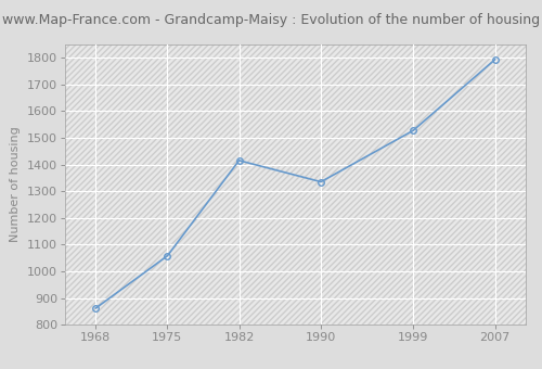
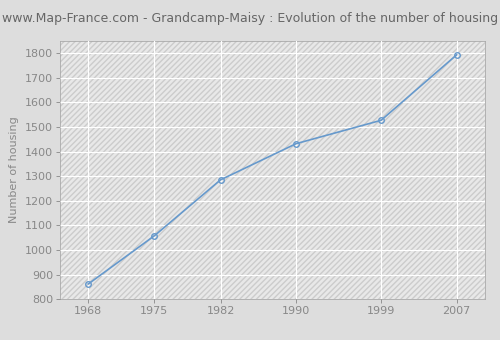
1982: 1415 -> 1285
1990: 1335 -> 1432
